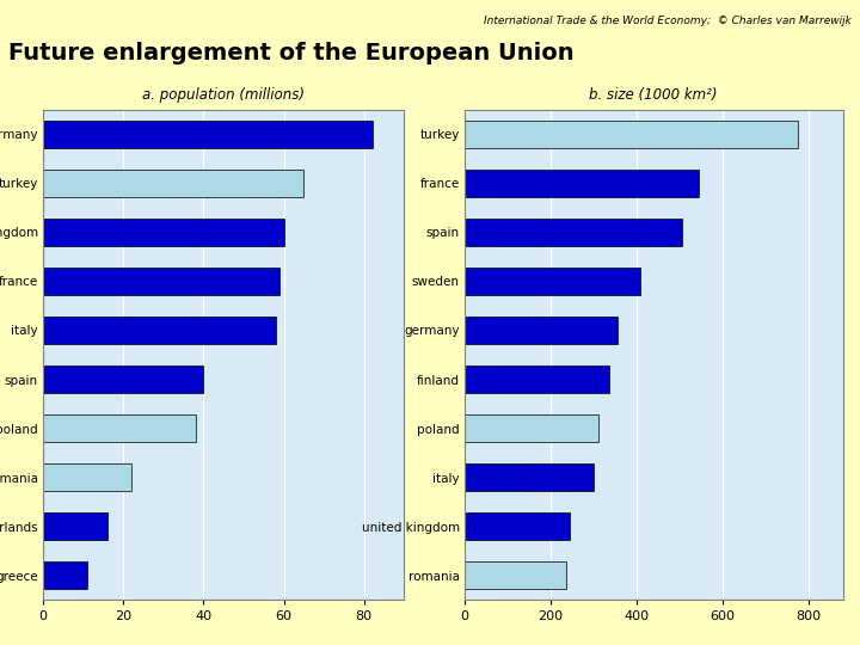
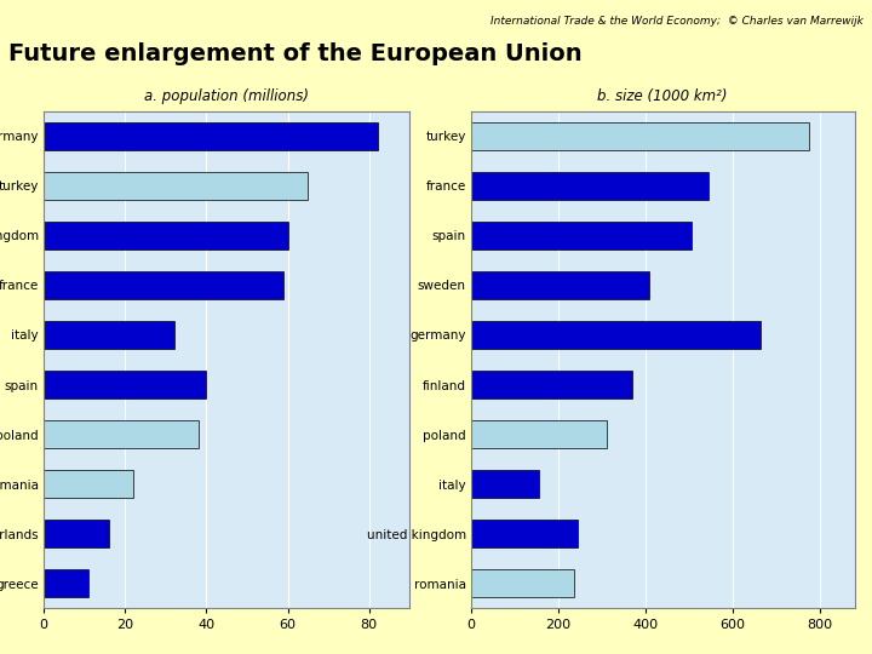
a. population (millions)/italy: 58 -> 32
b. size (1000 km²)/germany: 357 -> 665
b. size (1000 km²)/finland: 338 -> 370
b. size (1000 km²)/italy: 301 -> 155
